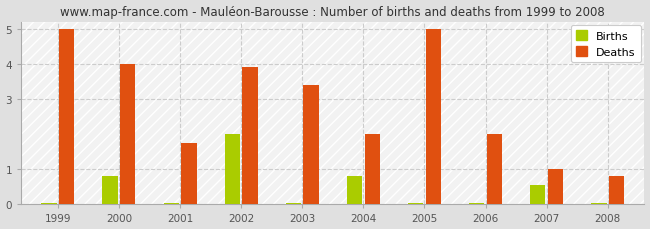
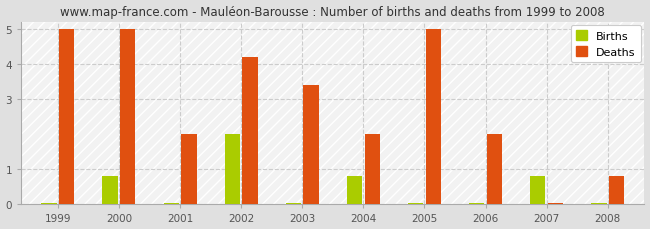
Deaths/2000: 4.00 -> 5.00
Deaths/2001: 1.75 -> 2.00
Deaths/2002: 3.90 -> 4.20
Births/2007: 0.55 -> 0.80
Deaths/2007: 1.00 -> 0.05
